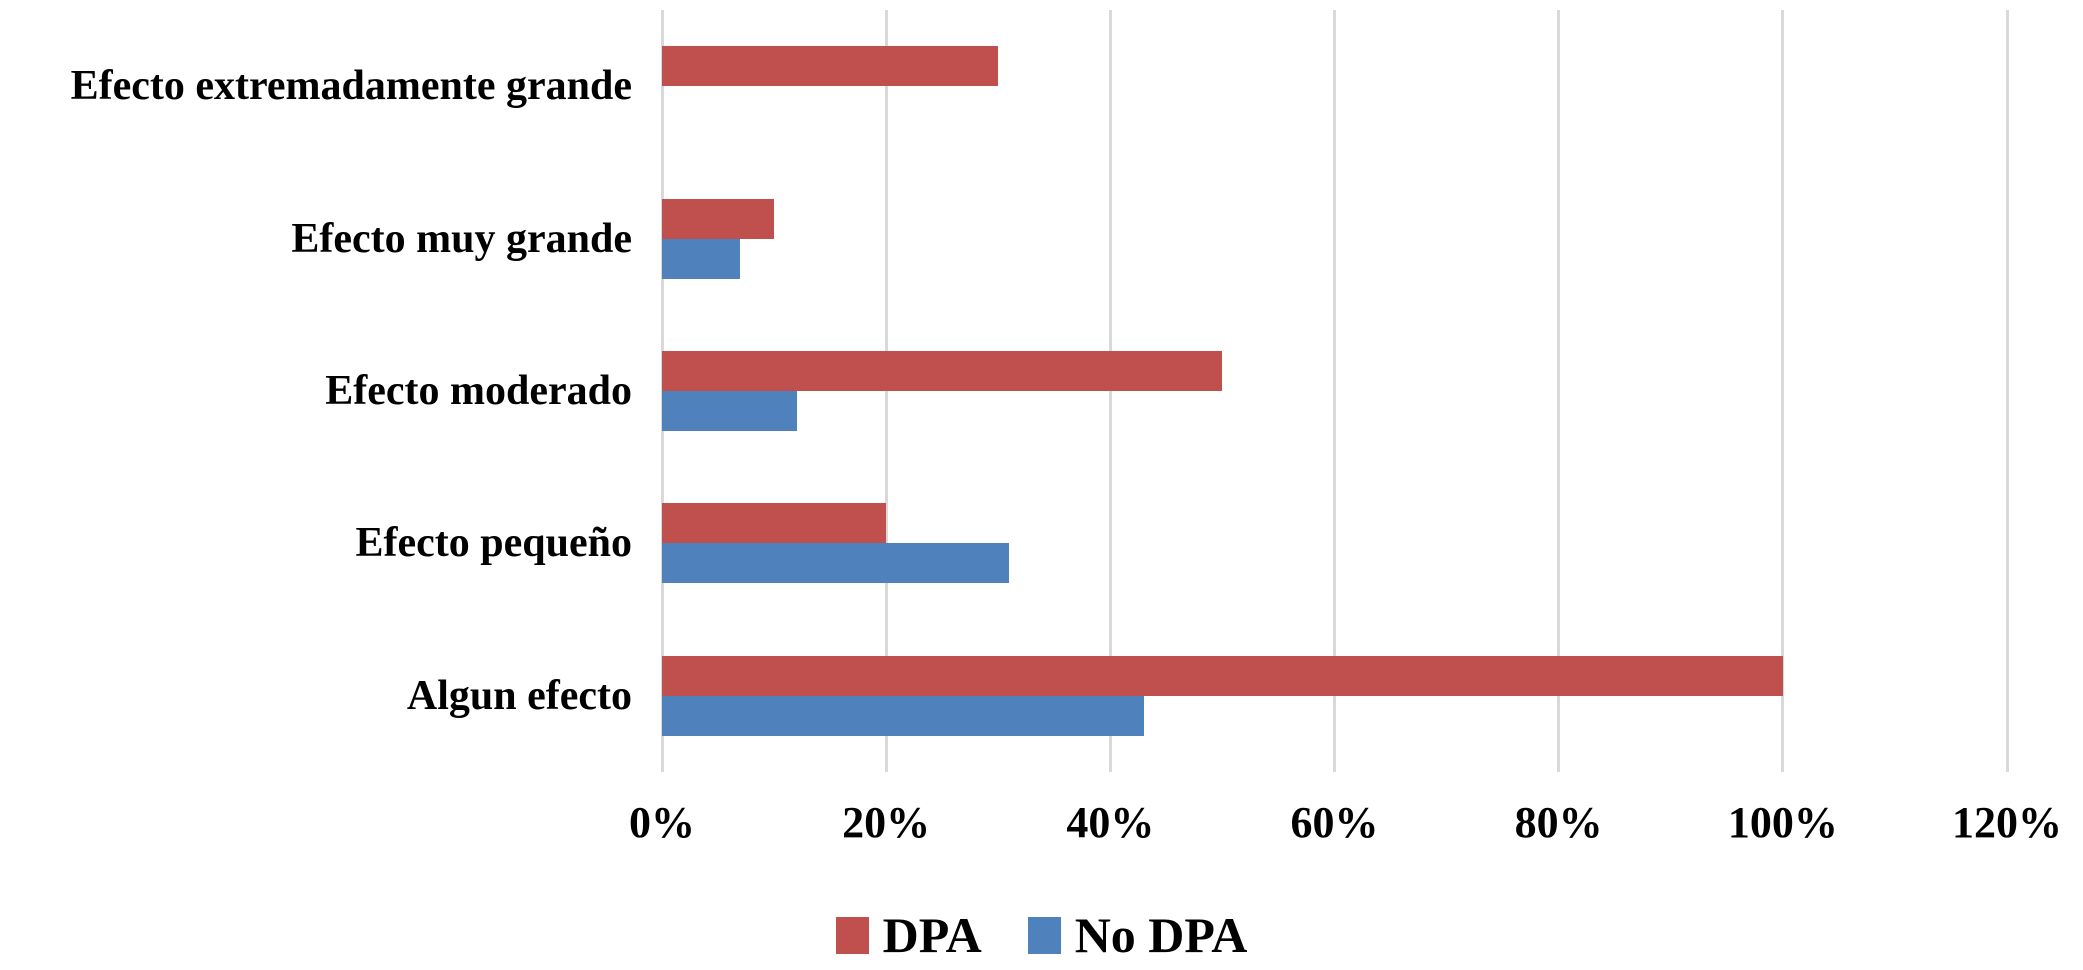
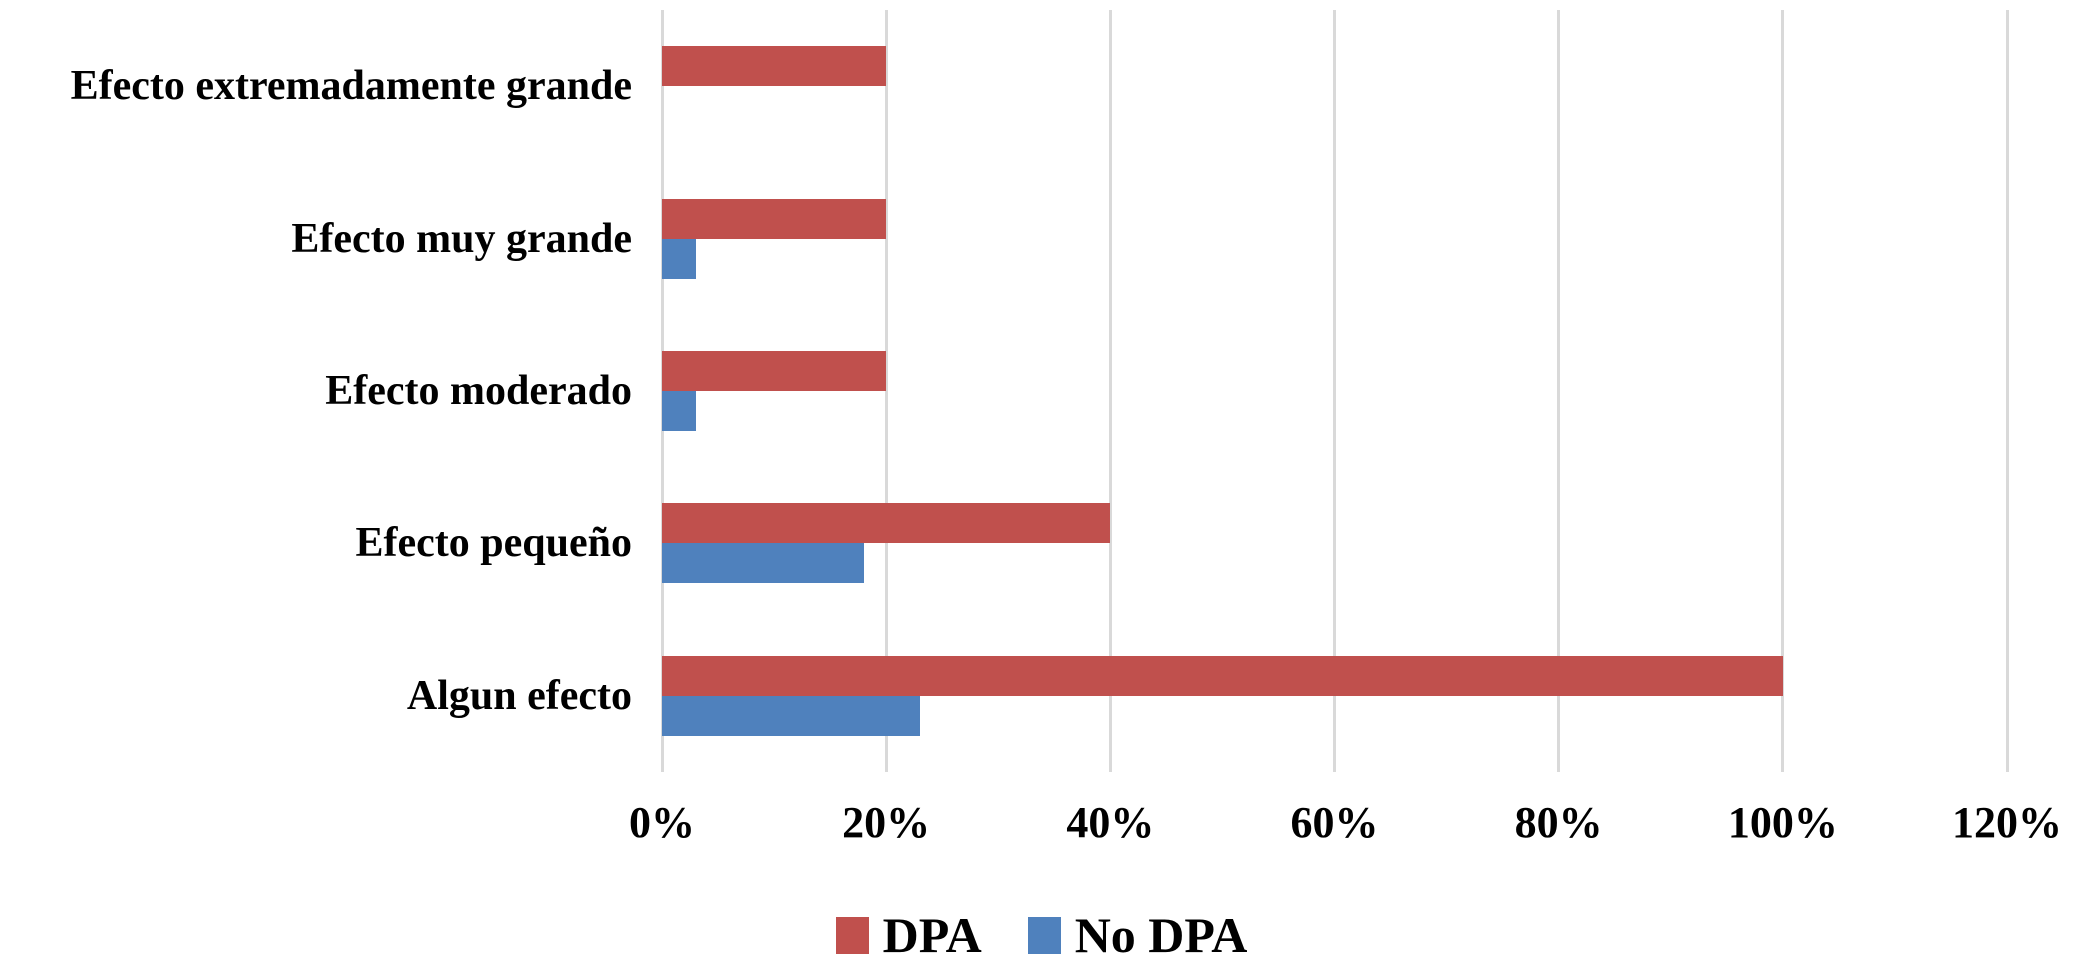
DPA/Efecto extremadamente grande: 30% -> 20%
DPA/Efecto muy grande: 10% -> 20%
No DPA/Efecto muy grande: 7% -> 3%
DPA/Efecto moderado: 50% -> 20%
No DPA/Efecto moderado: 12% -> 3%
DPA/Efecto pequeño: 20% -> 40%
No DPA/Efecto pequeño: 31% -> 18%
No DPA/Algun efecto: 43% -> 23%
